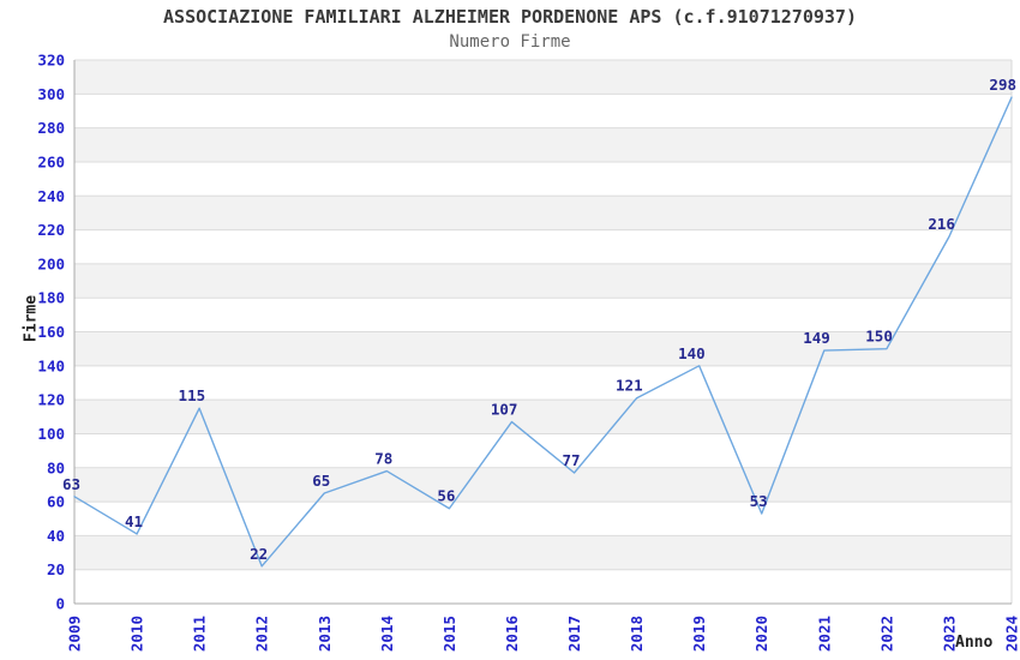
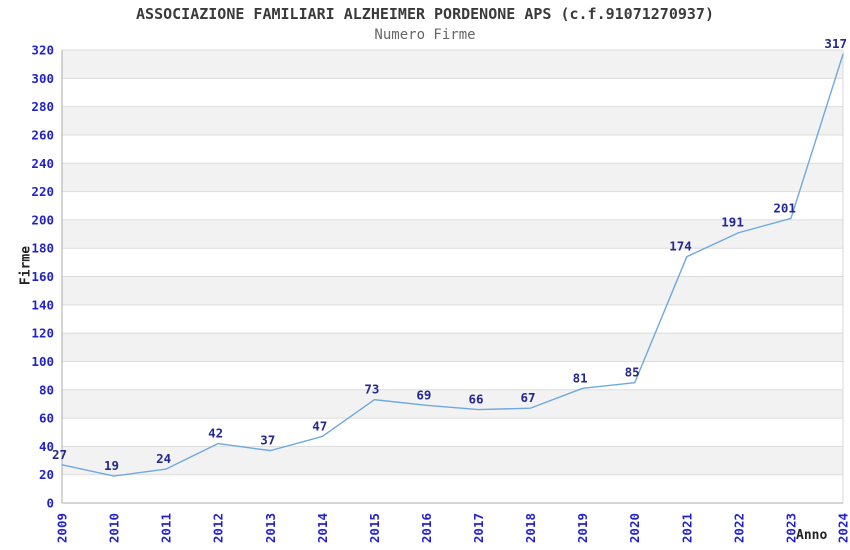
2009: 63 -> 27
2010: 41 -> 19
2011: 115 -> 24
2012: 22 -> 42
2013: 65 -> 37
2014: 78 -> 47
2015: 56 -> 73
2016: 107 -> 69
2017: 77 -> 66
2018: 121 -> 67
2019: 140 -> 81
2020: 53 -> 85
2021: 149 -> 174
2022: 150 -> 191
2023: 216 -> 201
2024: 298 -> 317
